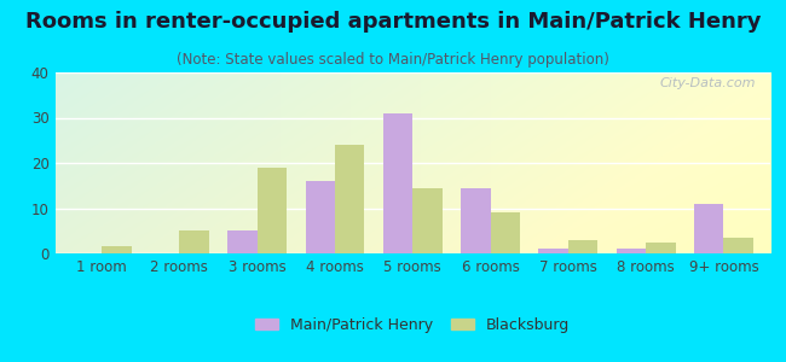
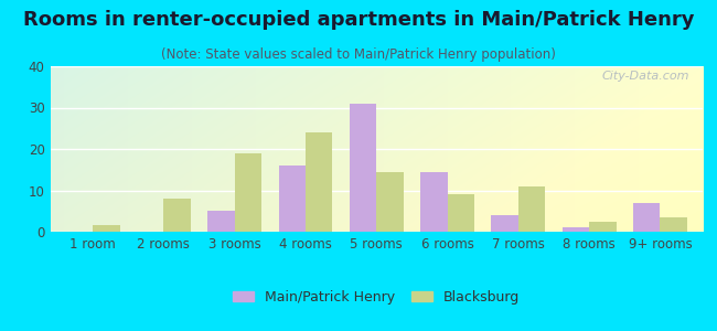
Blacksburg/2 rooms: 5.0 -> 8.0
Main/Patrick Henry/7 rooms: 1.0 -> 4.0
Blacksburg/7 rooms: 3.0 -> 11.0
Main/Patrick Henry/9+ rooms: 11.0 -> 7.0
